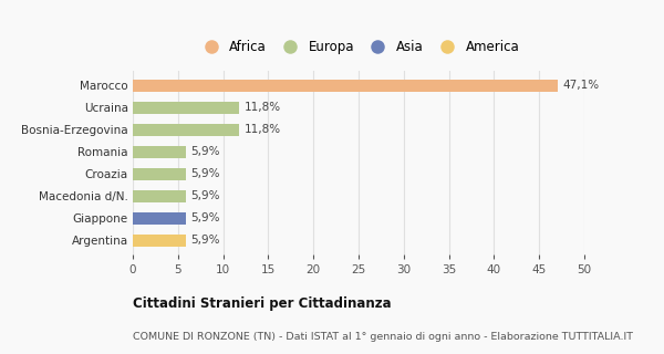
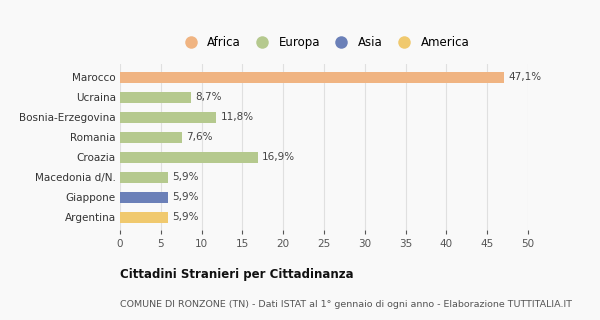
Ucraina: 11,8% -> 8,7%
Romania: 5,9% -> 7,6%
Croazia: 5,9% -> 16,9%
